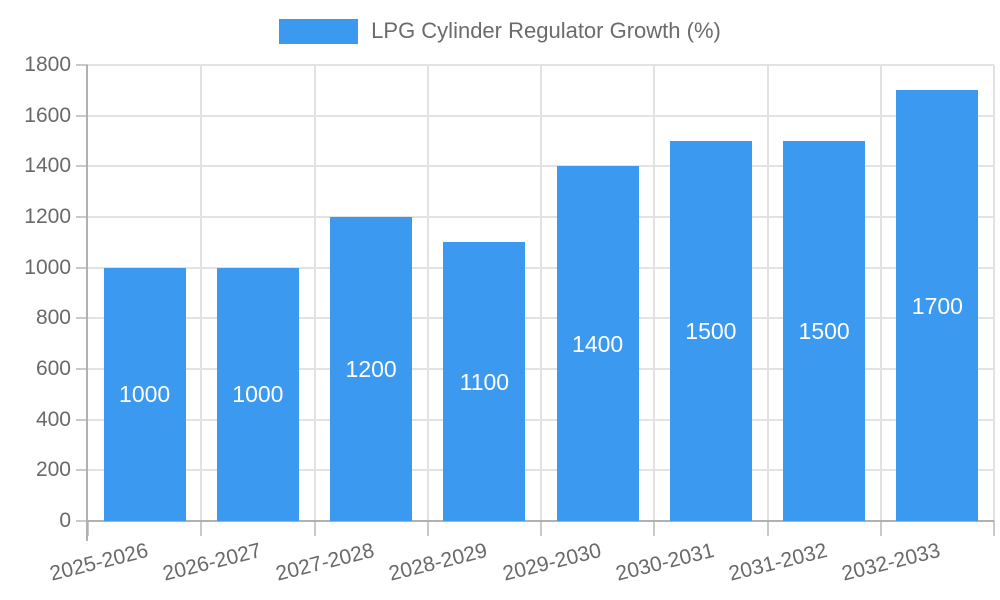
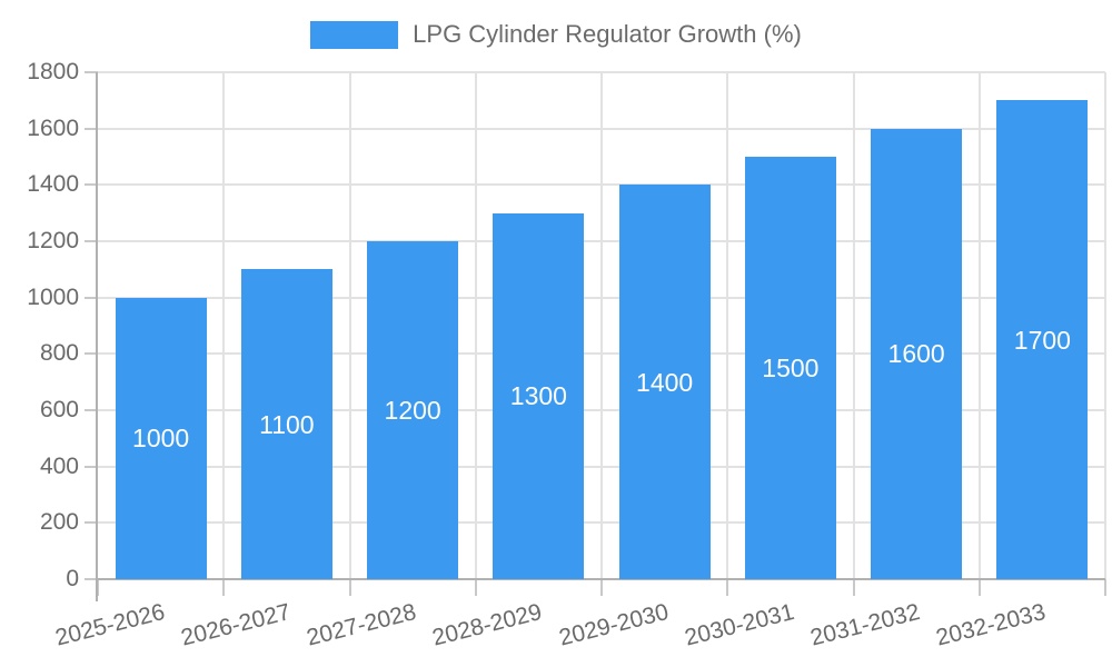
2026-2027: 1000 -> 1100
2028-2029: 1100 -> 1300
2031-2032: 1500 -> 1600
